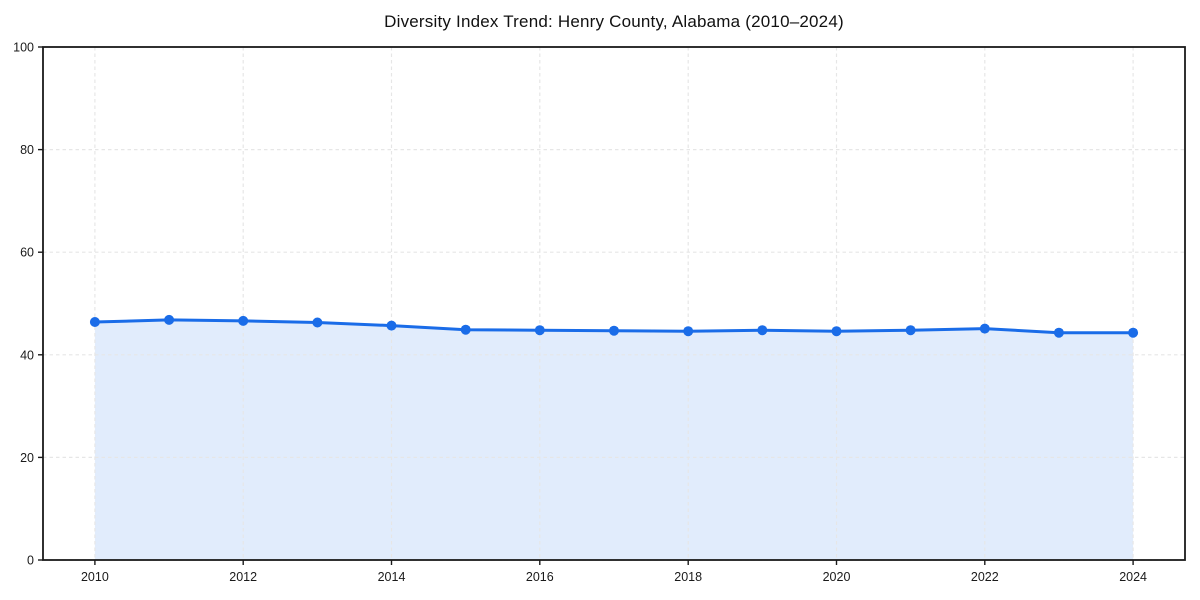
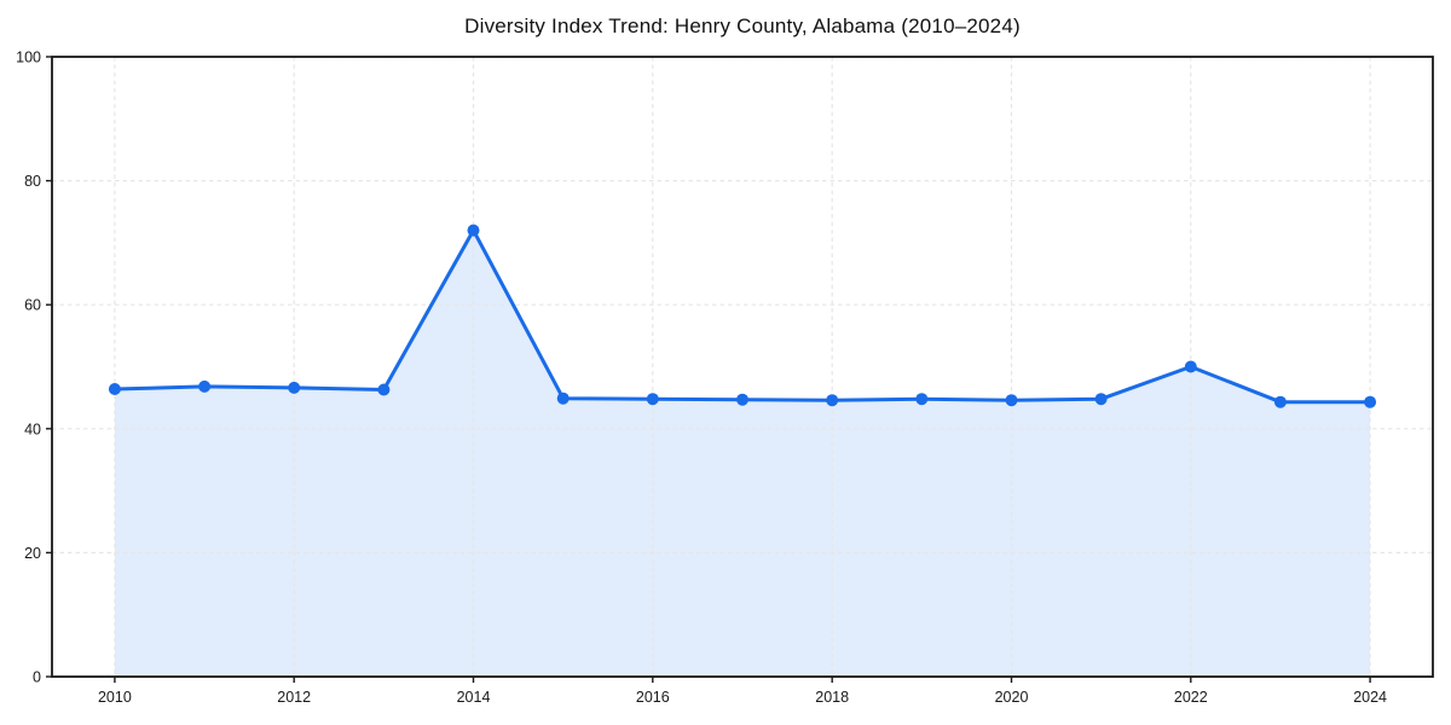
2014: 46 -> 72
2022: 45 -> 50
